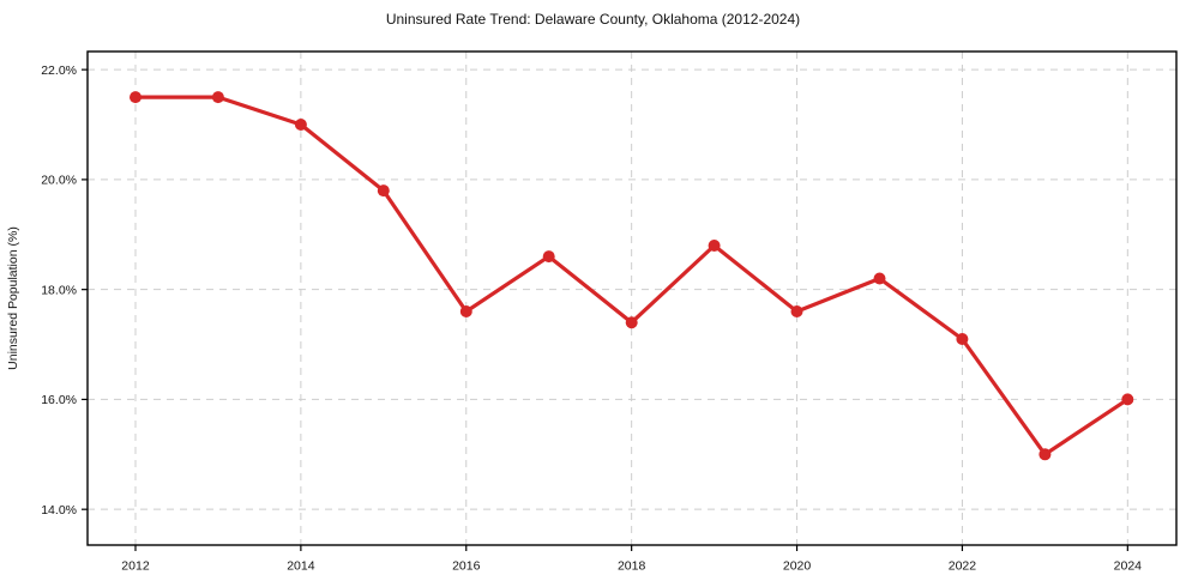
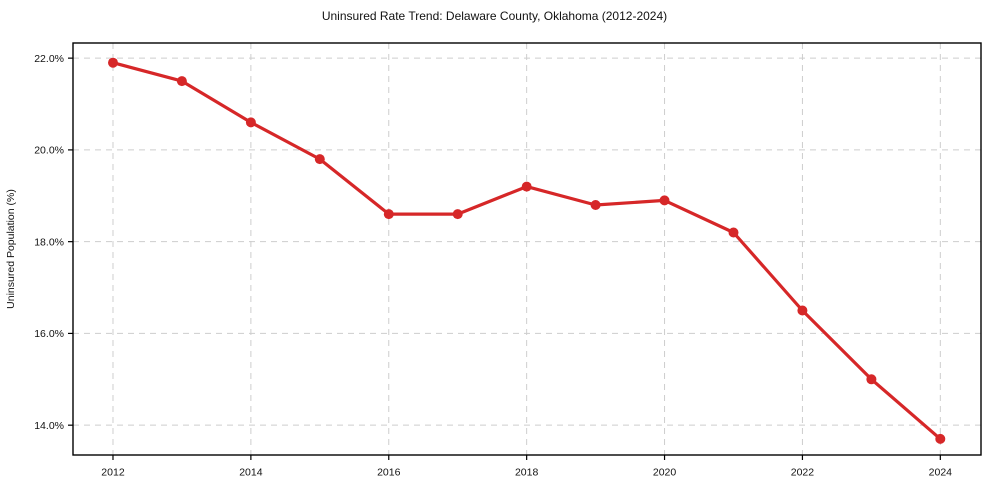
2012: 21.5% -> 21.9%
2014: 21.0% -> 20.6%
2016: 17.6% -> 18.6%
2018: 17.4% -> 19.2%
2020: 17.6% -> 18.9%
2022: 17.1% -> 16.5%
2024: 16.0% -> 13.7%
